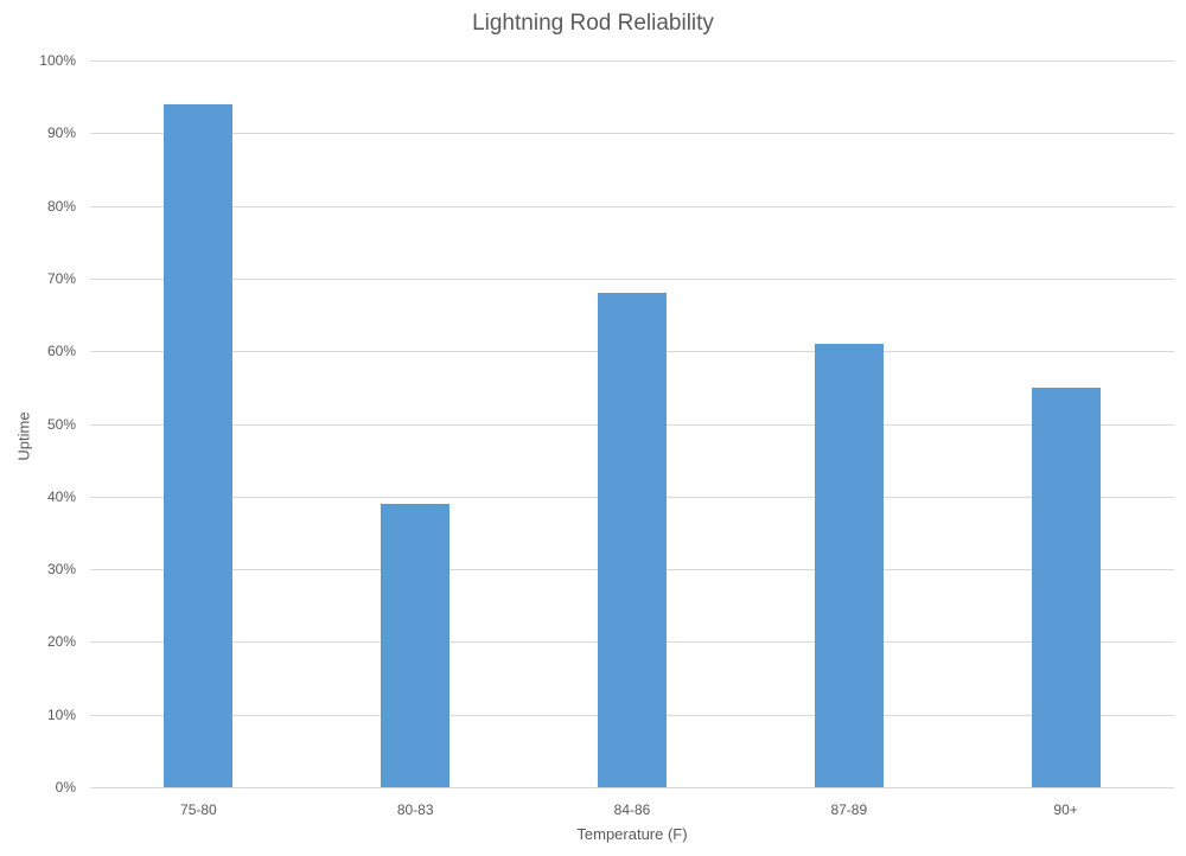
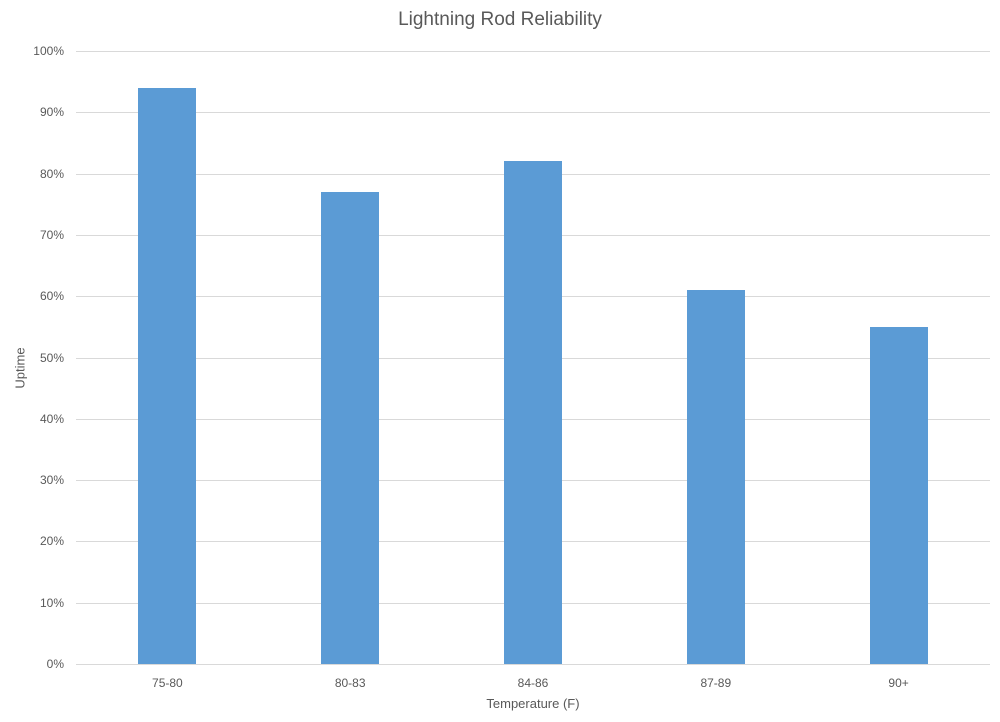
80-83: 39% -> 77%
84-86: 68% -> 82%
